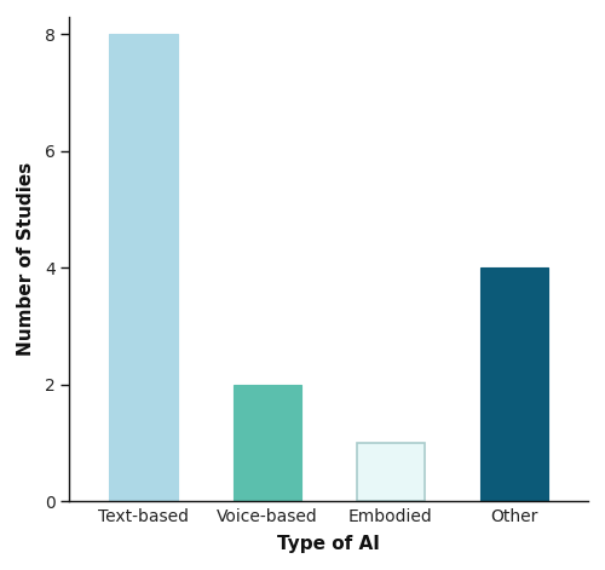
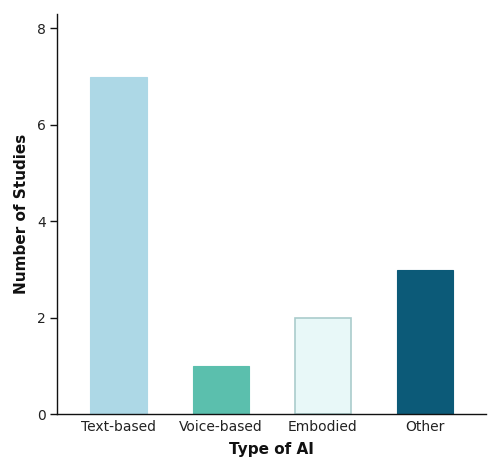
Text-based: 8 -> 7
Voice-based: 2 -> 1
Embodied: 1 -> 2
Other: 4 -> 3
